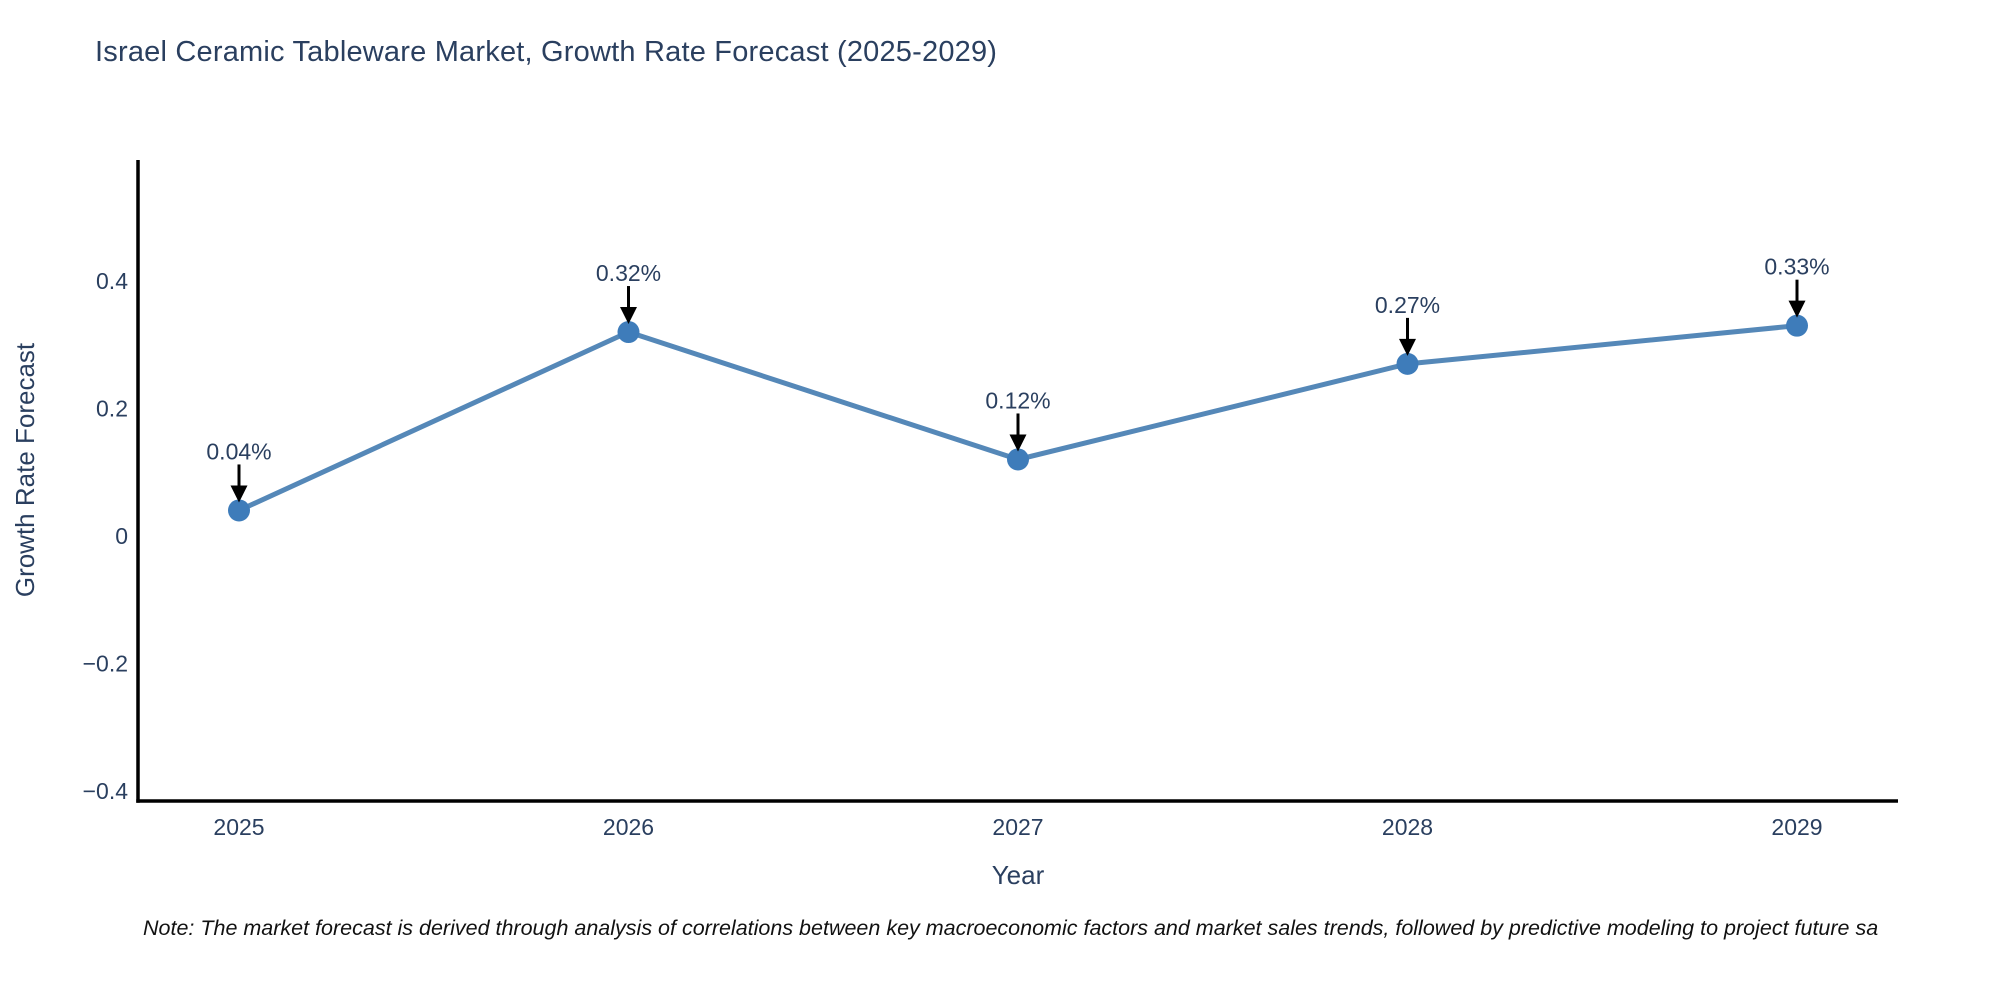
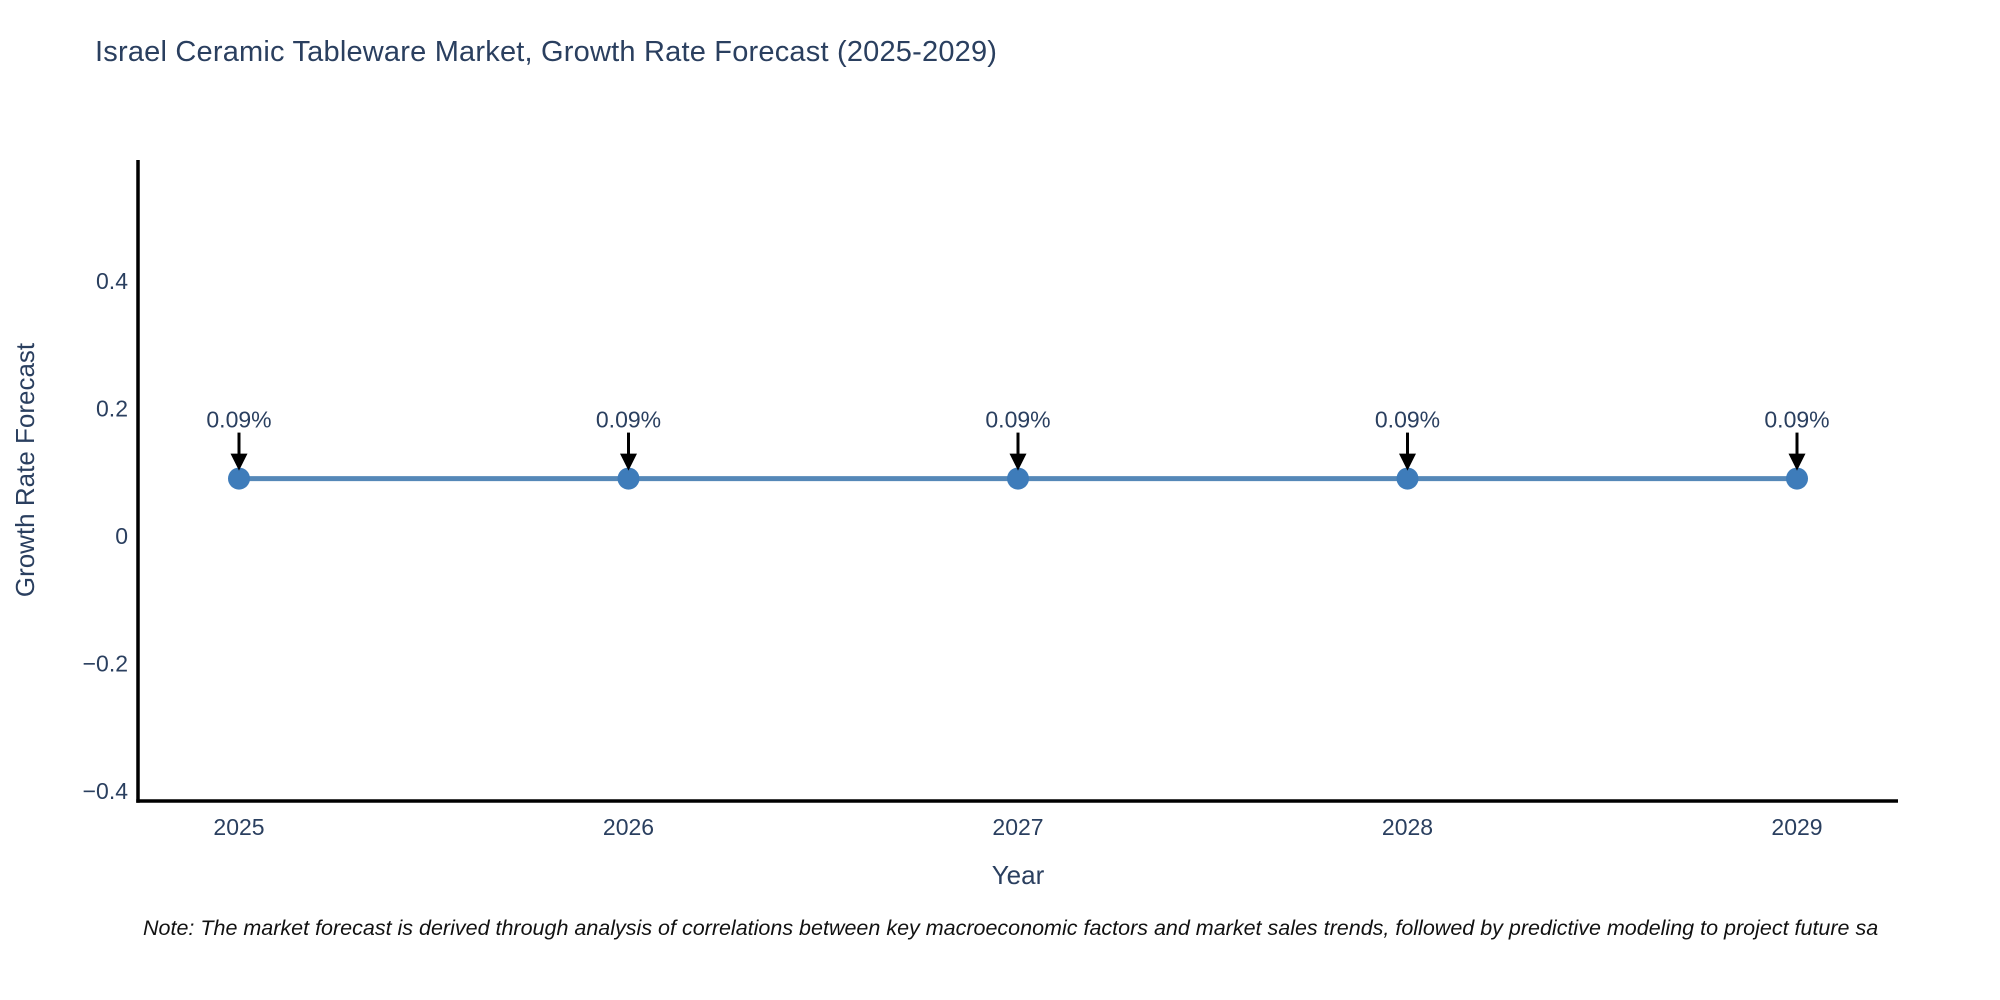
2025: 0.04% -> 0.09%
2026: 0.32% -> 0.09%
2027: 0.12% -> 0.09%
2028: 0.27% -> 0.09%
2029: 0.33% -> 0.09%
